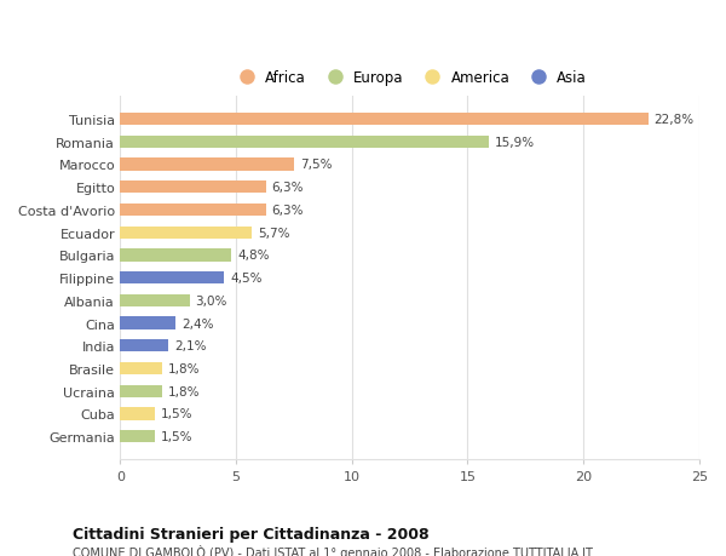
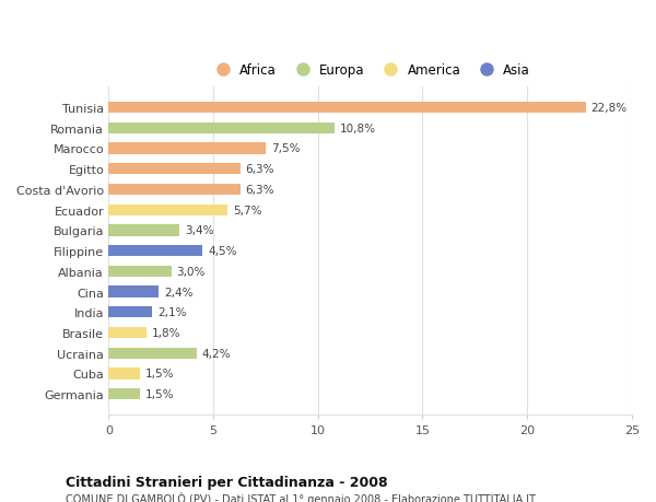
Romania: 15,9% -> 10,8%
Bulgaria: 4,8% -> 3,4%
Ucraina: 1,8% -> 4,2%
